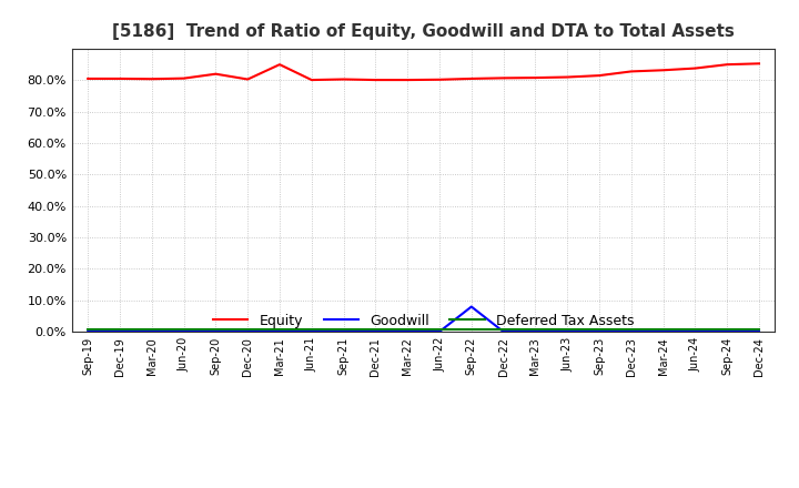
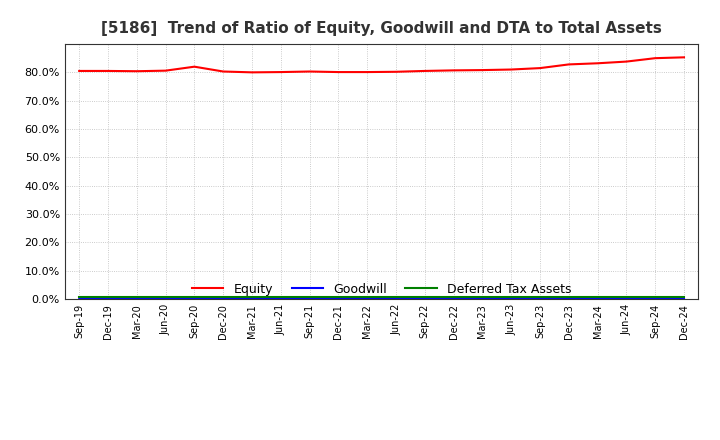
Equity/Mar-21: 85.0% -> 80.0%
Goodwill/Sep-22: 8.0% -> 0.1%
